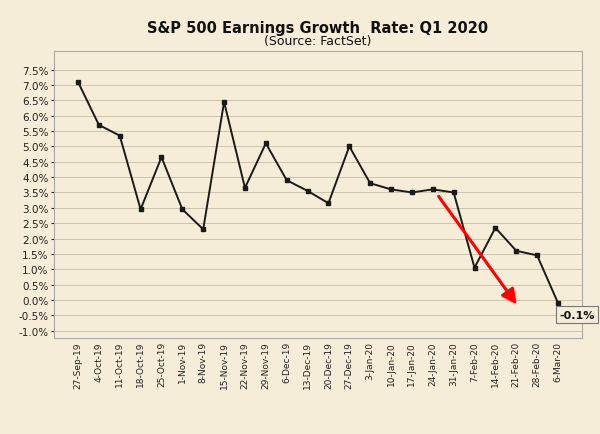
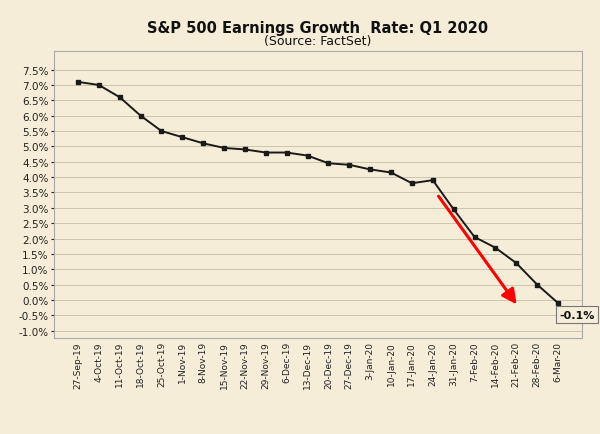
4-Oct-19: 5.70% -> 7.00%
11-Oct-19: 5.35% -> 6.60%
18-Oct-19: 2.95% -> 6.00%
25-Oct-19: 4.65% -> 5.50%
1-Nov-19: 2.95% -> 5.30%
8-Nov-19: 2.30% -> 5.10%
15-Nov-19: 6.45% -> 4.95%
22-Nov-19: 3.65% -> 4.90%
29-Nov-19: 5.10% -> 4.80%
6-Dec-19: 3.90% -> 4.80%
13-Dec-19: 3.55% -> 4.70%
20-Dec-19: 3.15% -> 4.45%
27-Dec-19: 5.00% -> 4.40%
3-Jan-20: 3.80% -> 4.25%
10-Jan-20: 3.60% -> 4.15%
17-Jan-20: 3.50% -> 3.80%
24-Jan-20: 3.60% -> 3.90%
31-Jan-20: 3.50% -> 2.95%
7-Feb-20: 1.05% -> 2.05%
14-Feb-20: 2.35% -> 1.70%
21-Feb-20: 1.60% -> 1.20%
28-Feb-20: 1.45% -> 0.50%
